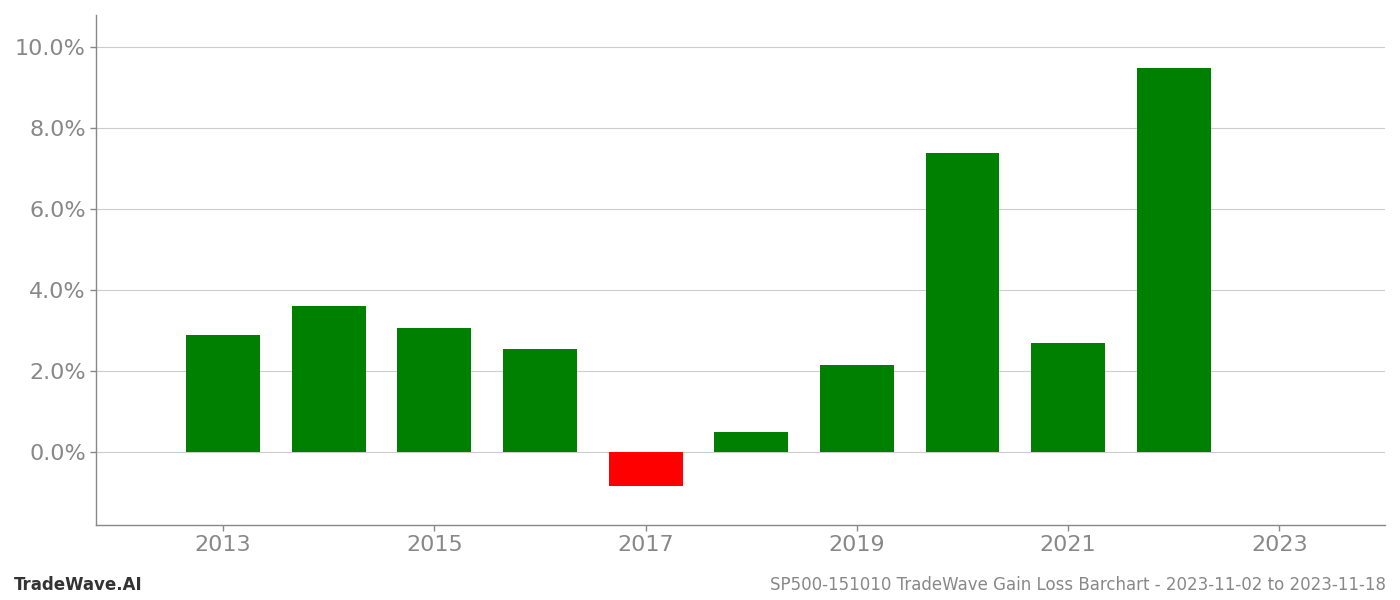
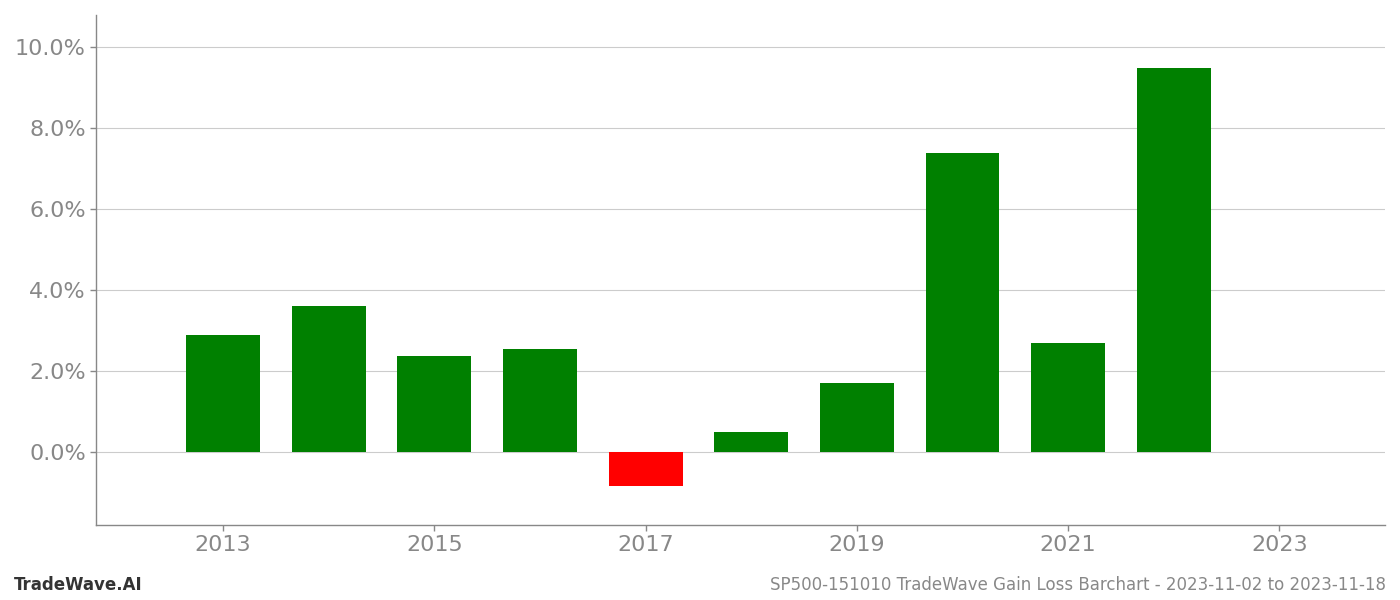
2015: 3.05% -> 2.38%
2019: 2.15% -> 1.70%
